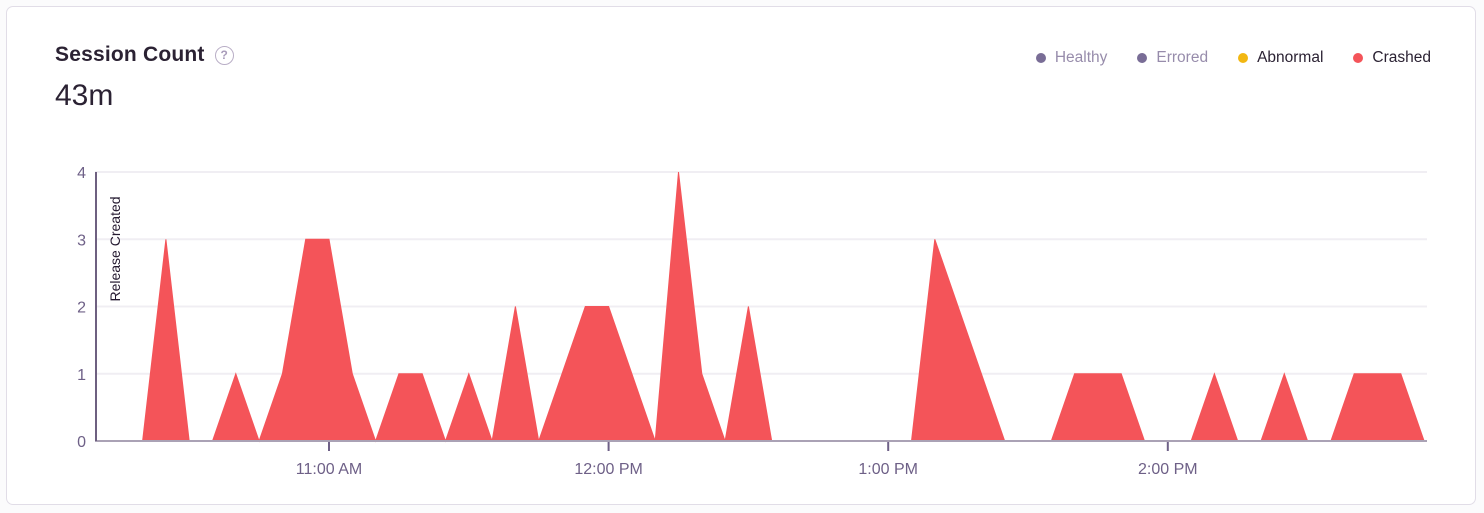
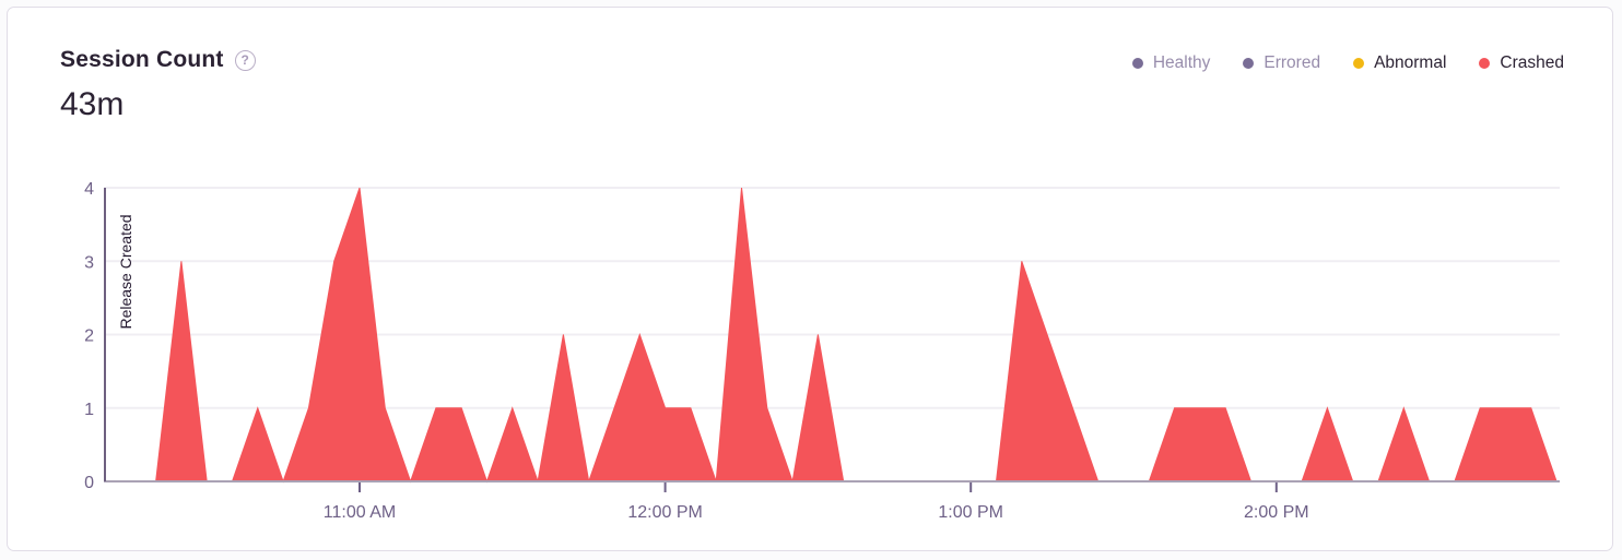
11:00 AM: 3 -> 4
12:00 PM: 2 -> 1
